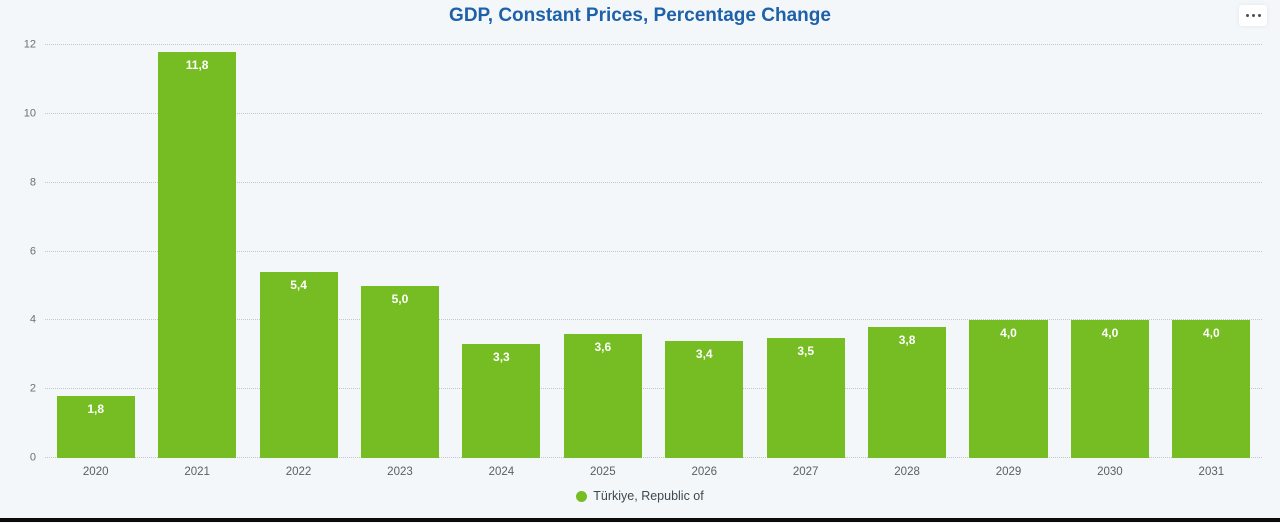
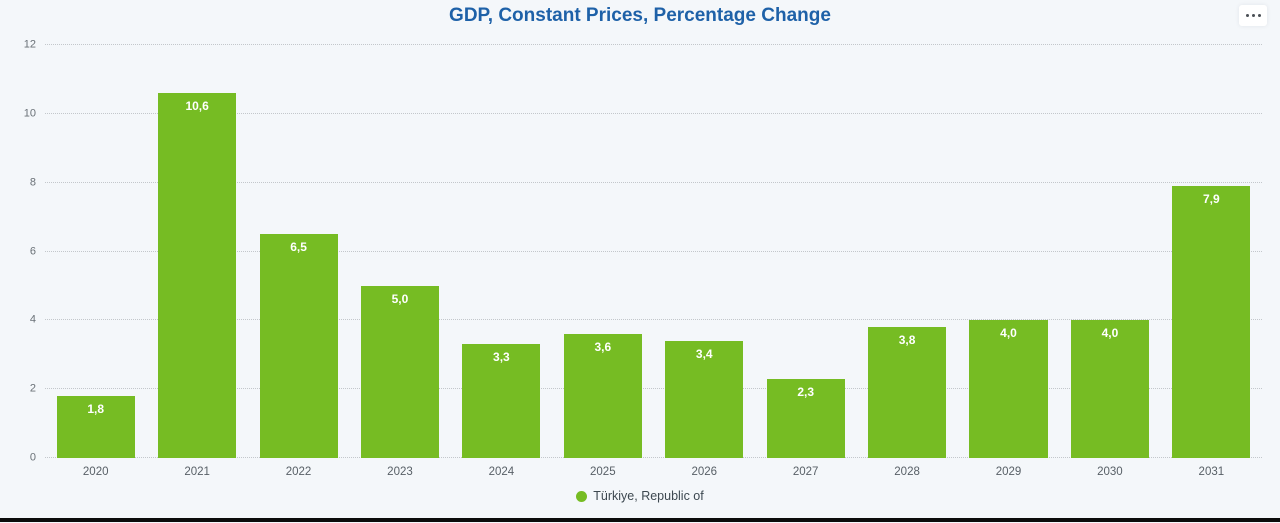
2021: 11,8 -> 10,6
2022: 5,4 -> 6,5
2027: 3,5 -> 2,3
2031: 4,0 -> 7,9
